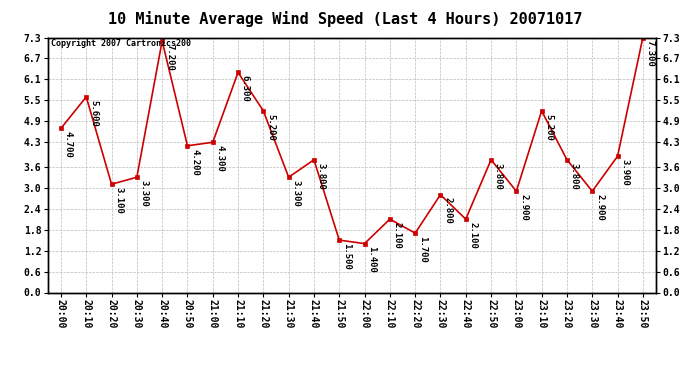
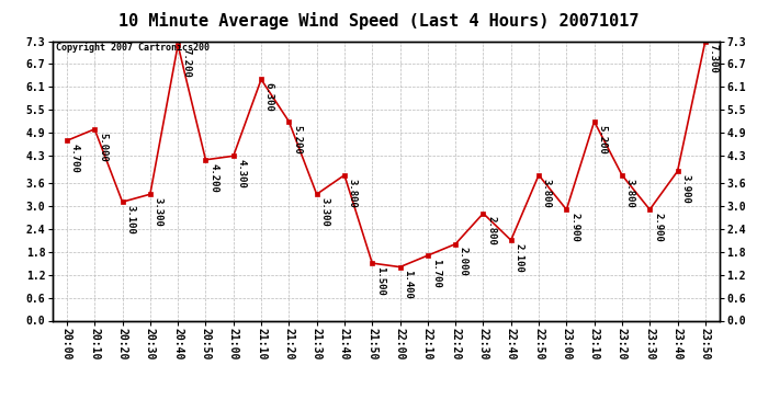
20:10: 5.600 -> 5.000
22:10: 2.100 -> 1.700
22:20: 1.700 -> 2.000
